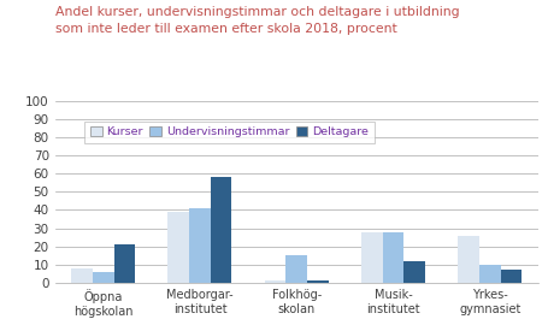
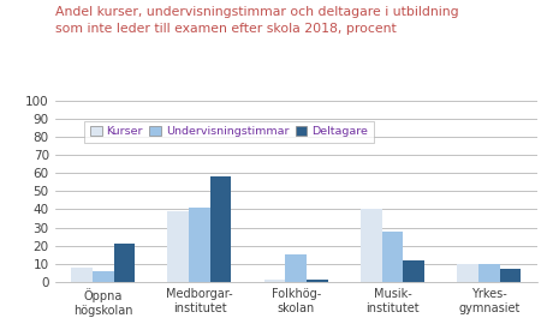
Kurser/Musik- institutet: 28 -> 40
Kurser/Yrkes- gymnasiet: 26 -> 10
